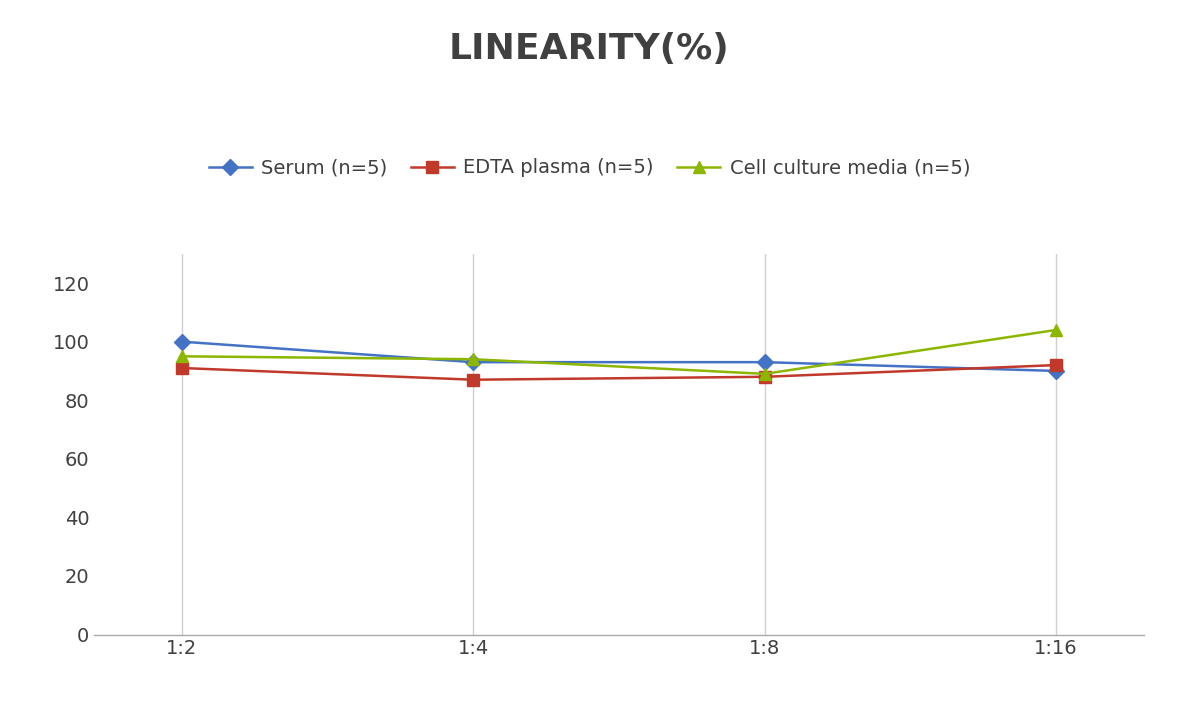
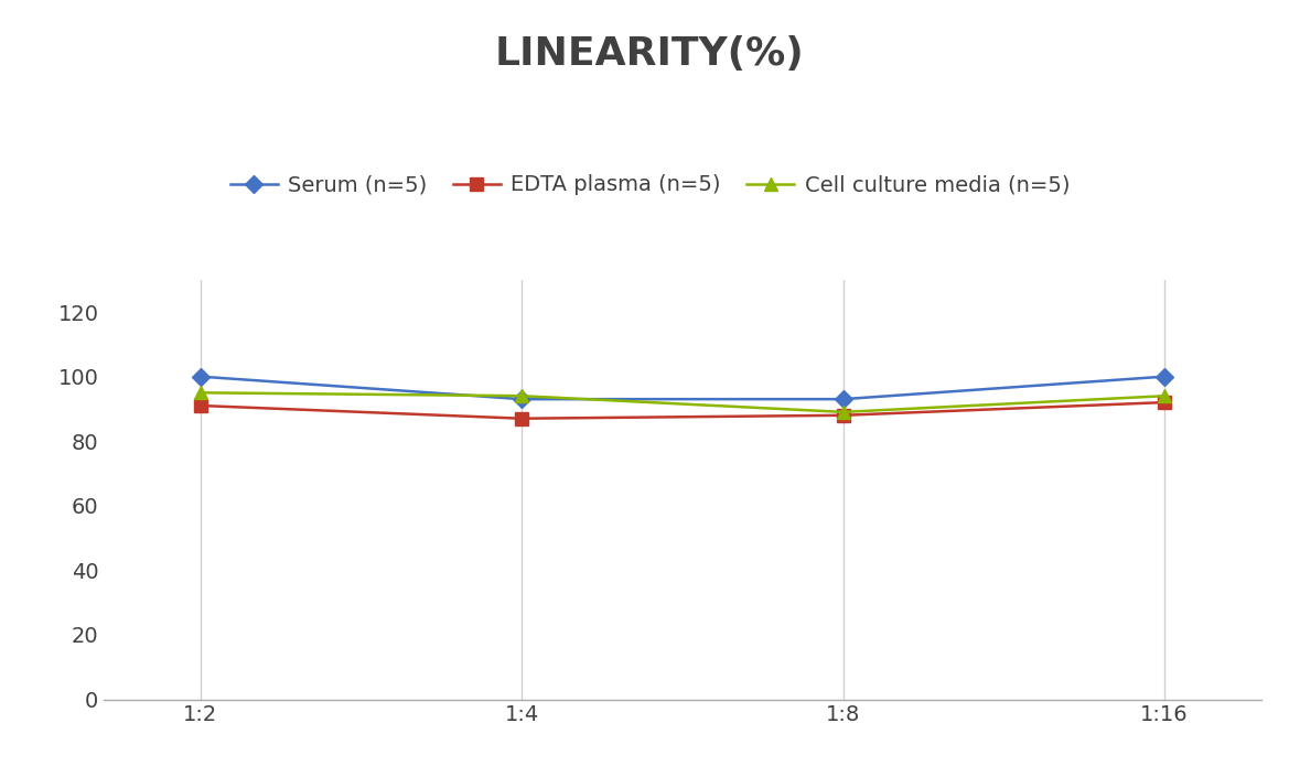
Serum (n=5)/1:16: 90 -> 100
Cell culture media (n=5)/1:16: 104 -> 94
